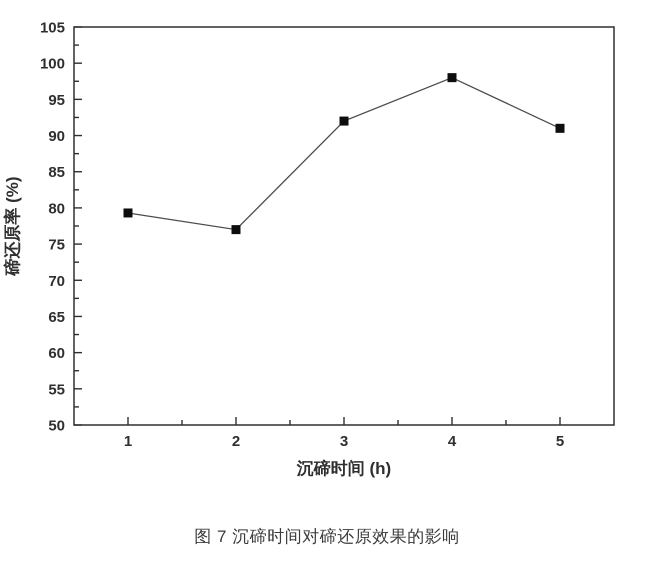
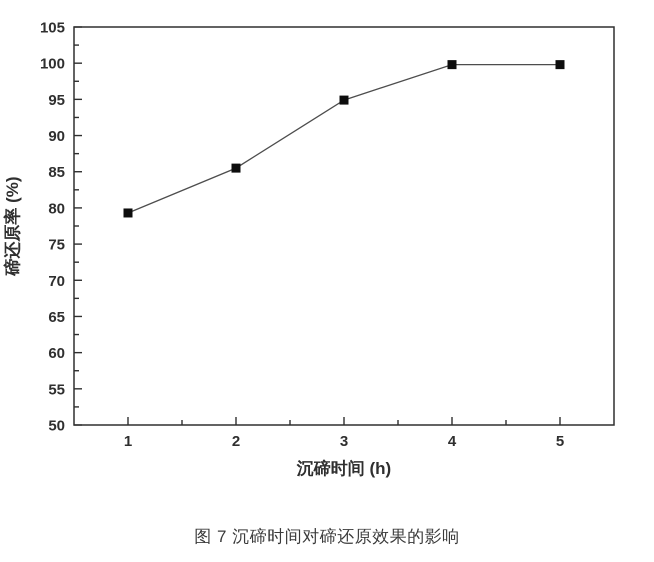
2: 77 -> 86
3: 92 -> 95
4: 98 -> 100
5: 91 -> 100
